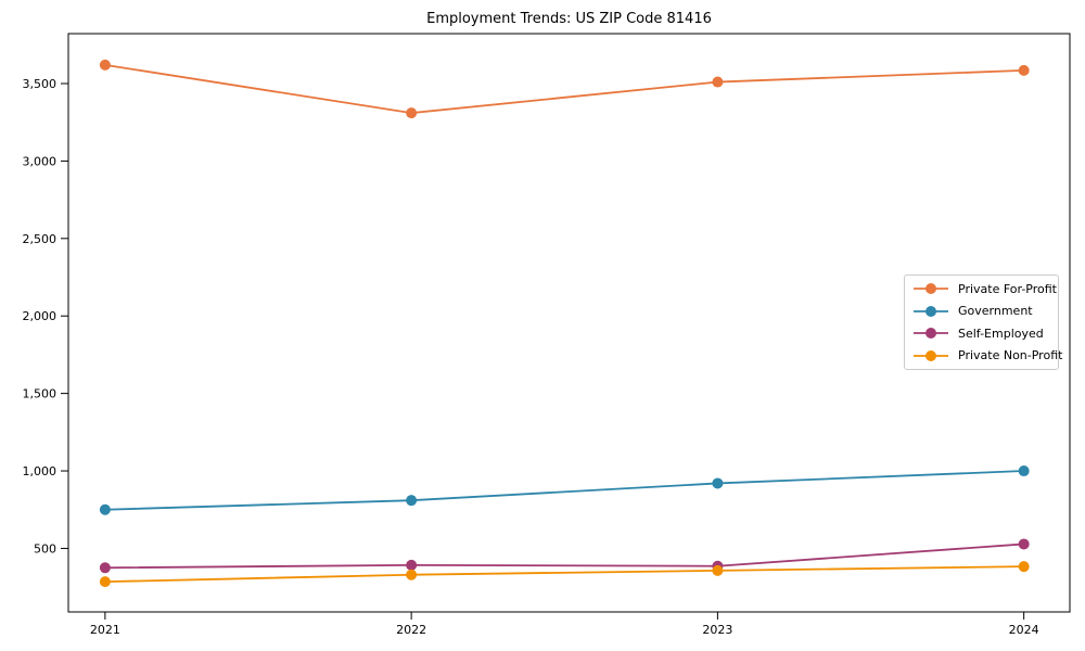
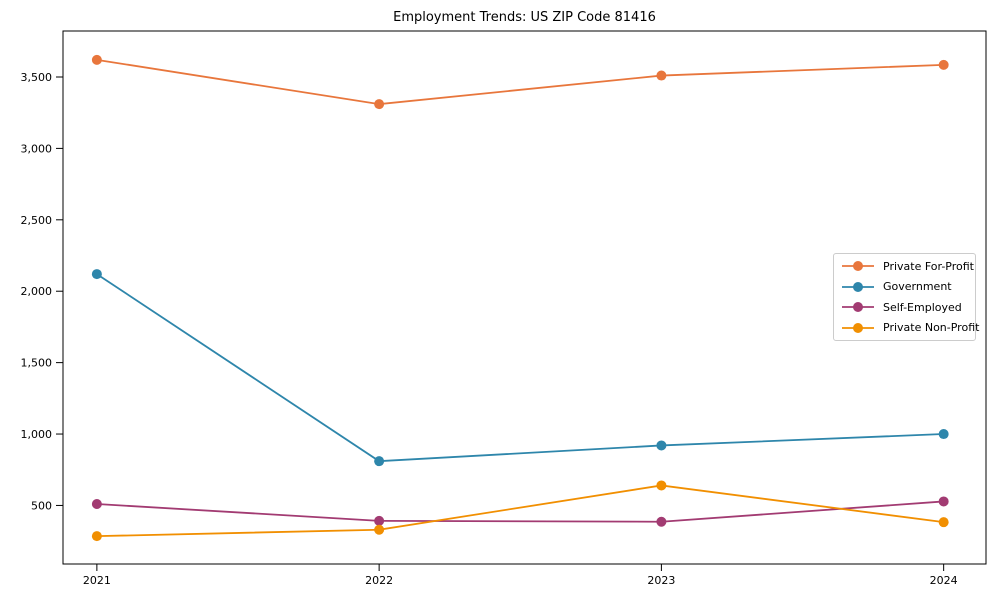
Government/2021: 750 -> 2120
Self-Employed/2021: 380 -> 510
Private Non-Profit/2023: 360 -> 640
